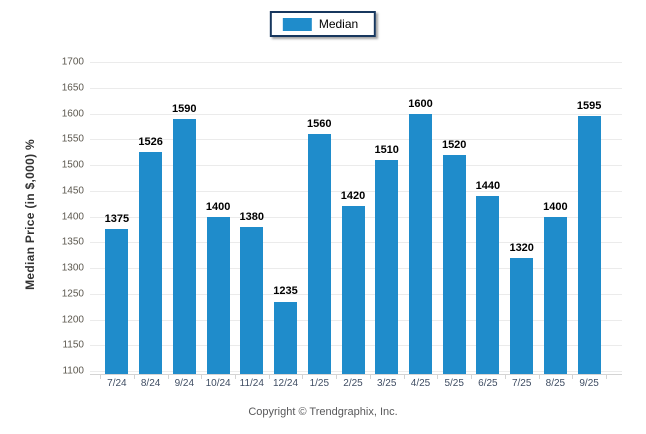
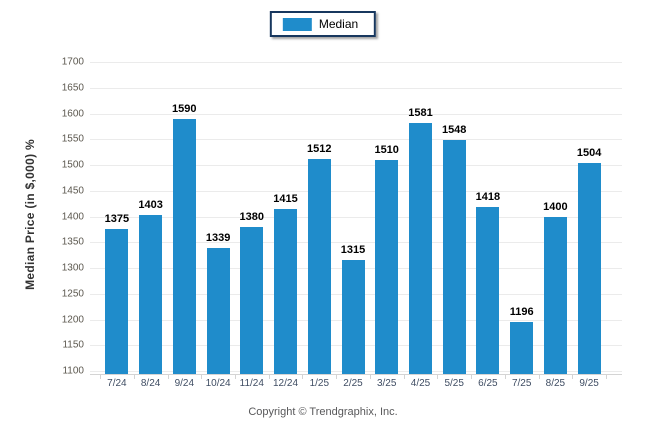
8/24: 1526 -> 1403
10/24: 1400 -> 1339
12/24: 1235 -> 1415
1/25: 1560 -> 1512
2/25: 1420 -> 1315
4/25: 1600 -> 1581
5/25: 1520 -> 1548
6/25: 1440 -> 1418
7/25: 1320 -> 1196
9/25: 1595 -> 1504
